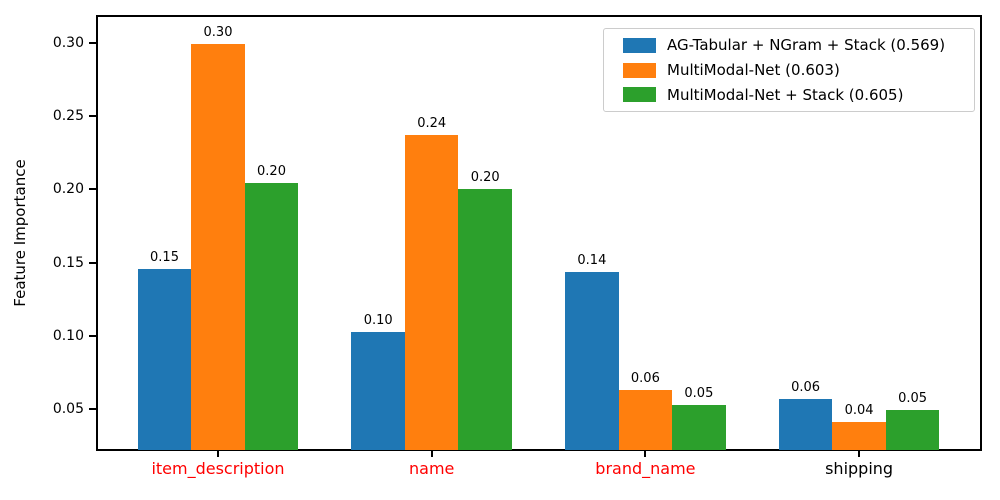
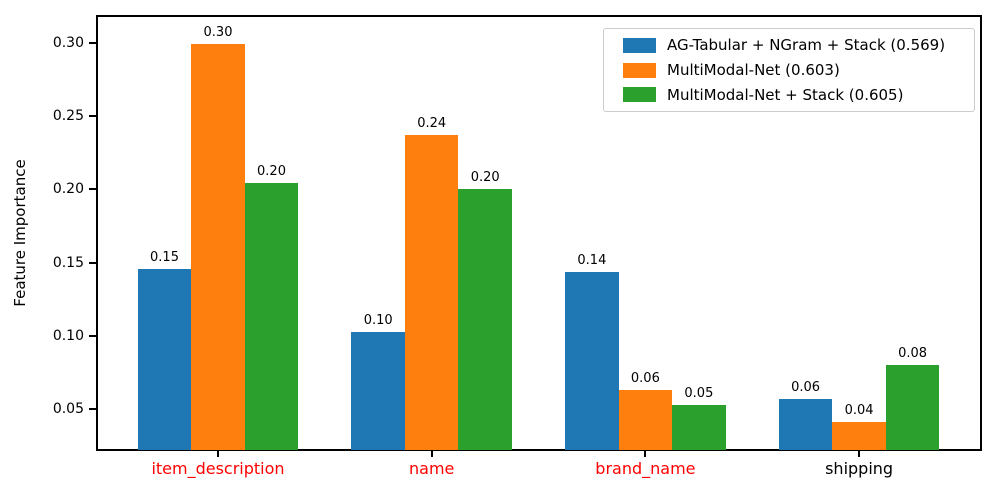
MultiModal-Net + Stack (0.605)/shipping: 0.05 -> 0.08
